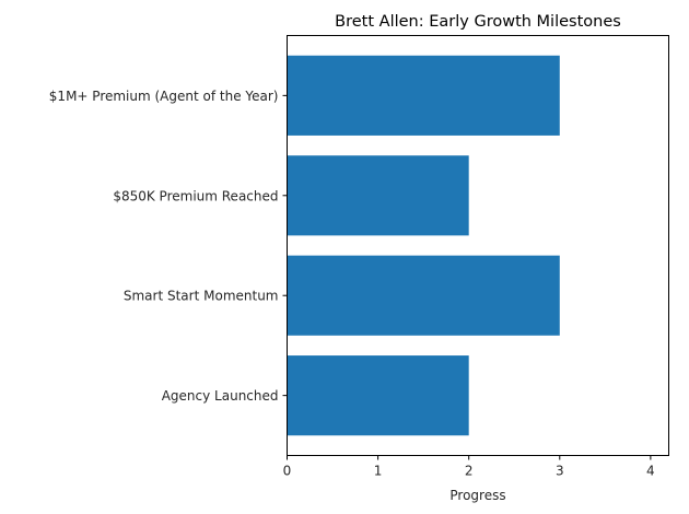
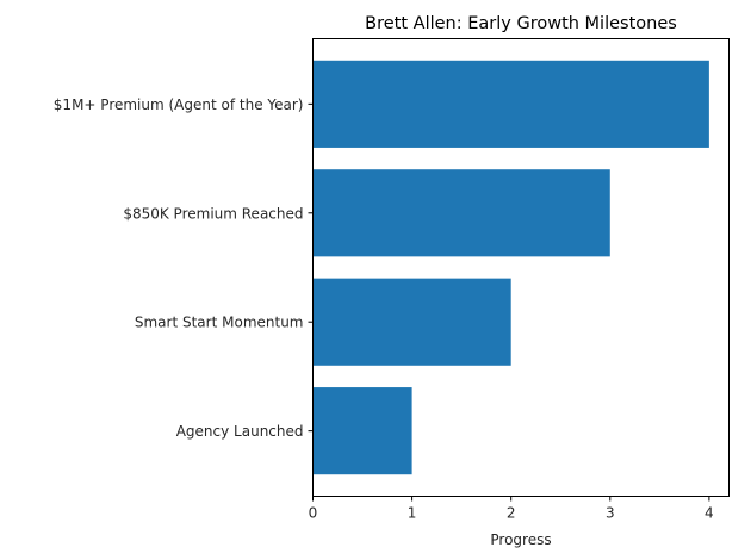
Agency Launched: 2 -> 1
Smart Start Momentum: 3 -> 2
$850K Premium Reached: 2 -> 3
$1M+ Premium (Agent of the Year): 3 -> 4
